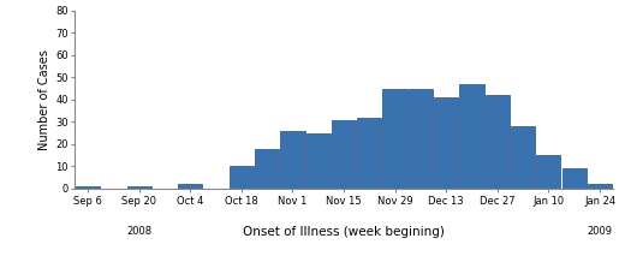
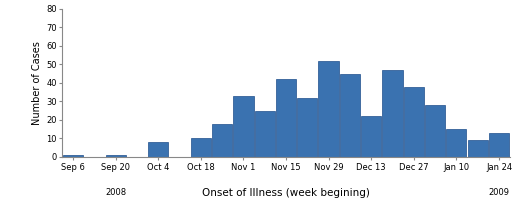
Oct 4: 2 -> 8
Nov 1: 26 -> 33
Nov 15: 31 -> 42
Nov 29: 45 -> 52
Dec 13: 41 -> 22
Dec 27: 42 -> 38
Jan 24: 2 -> 13
